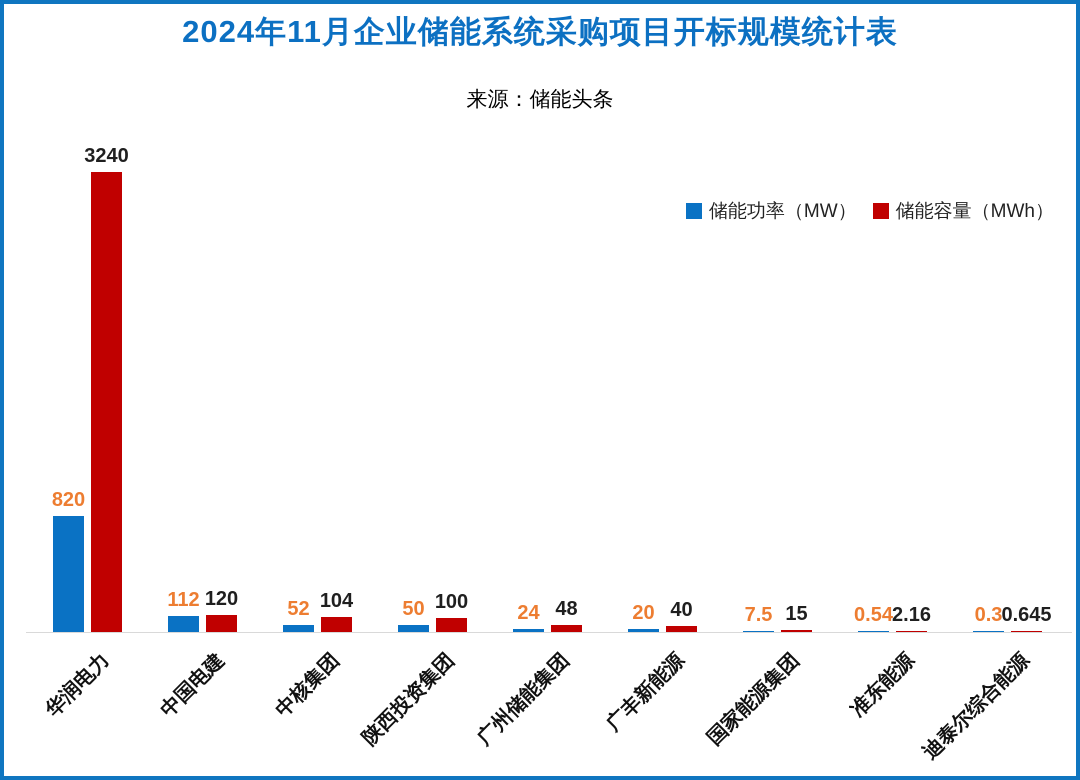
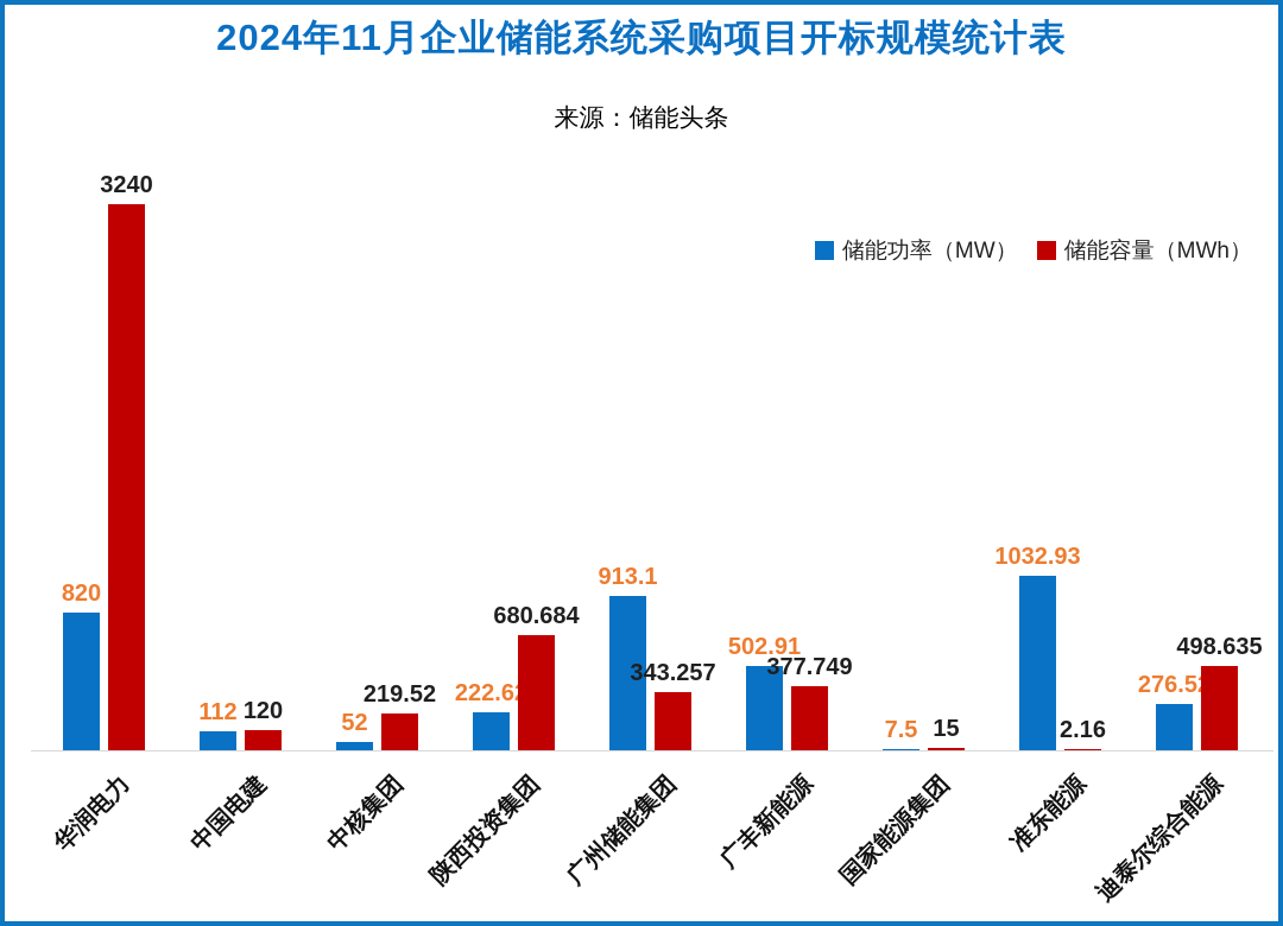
储能容量（MWh）/中核集团: 104 -> 219.52
储能功率（MW）/陕西投资集团: 50 -> 222.62
储能容量（MWh）/陕西投资集团: 100 -> 680.684
储能功率（MW）/广州储能集团: 24 -> 913.1
储能容量（MWh）/广州储能集团: 48 -> 343.257
储能功率（MW）/广丰新能源: 20 -> 502.91
储能容量（MWh）/广丰新能源: 40 -> 377.749
储能功率（MW）/准东能源: 0.54 -> 1032.93
储能功率（MW）/迪泰尔综合能源: 0.3 -> 276.52
储能容量（MWh）/迪泰尔综合能源: 0.645 -> 498.635
